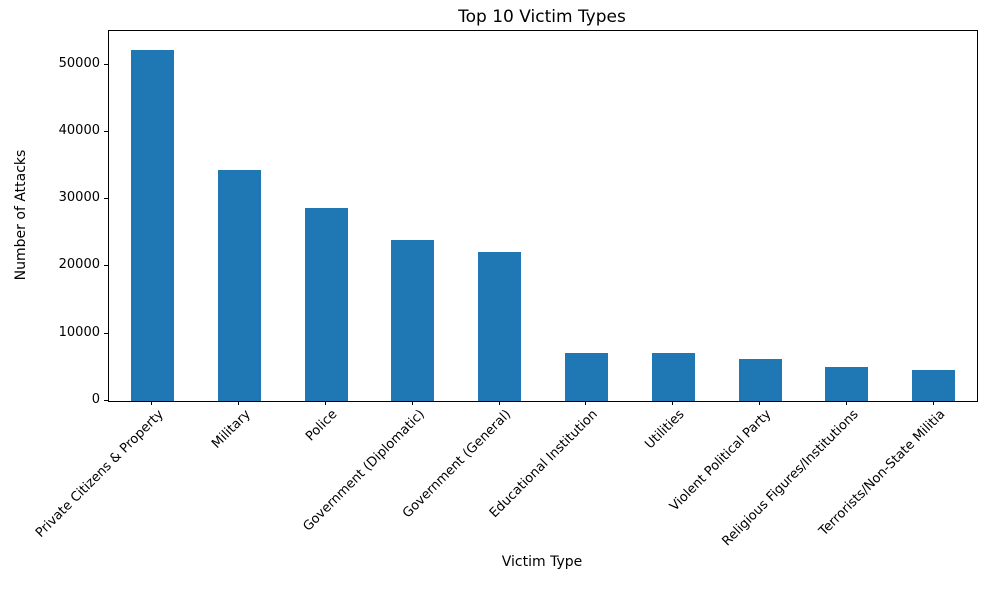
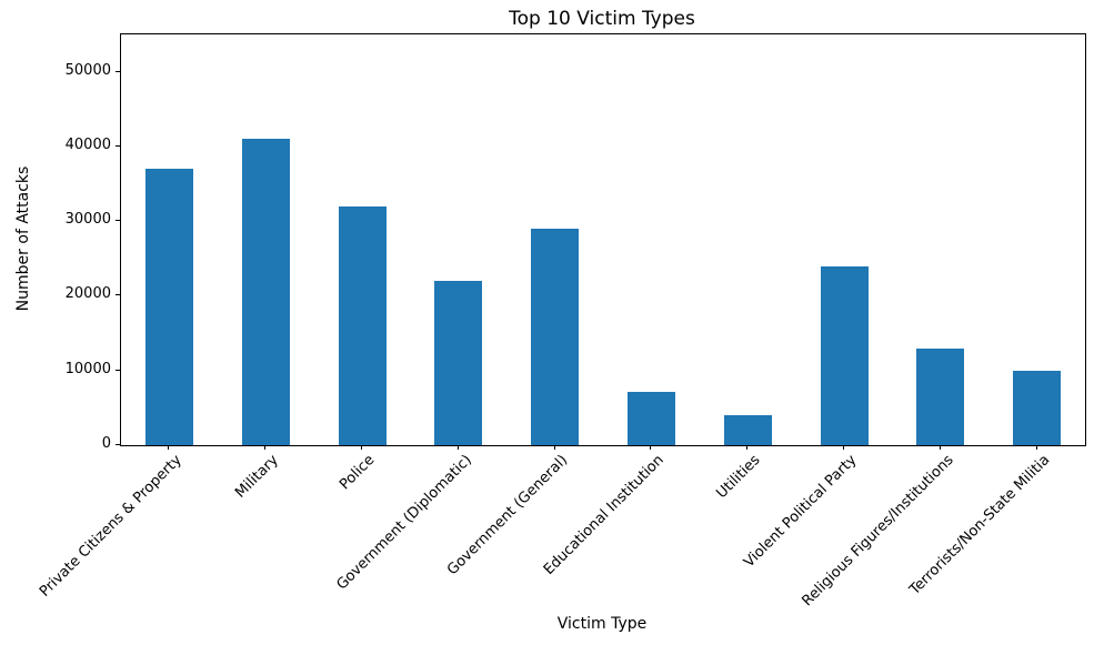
Private Citizens & Property: 52000 -> 37000
Military: 34000 -> 41000
Police: 29000 -> 32000
Government (Diplomatic): 24000 -> 22000
Government (General): 22000 -> 29000
Utilities: 7000 -> 4000
Violent Political Party: 6000 -> 24000
Religious Figures/Institutions: 5000 -> 13000
Terrorists/Non-State Militia: 5000 -> 10000
